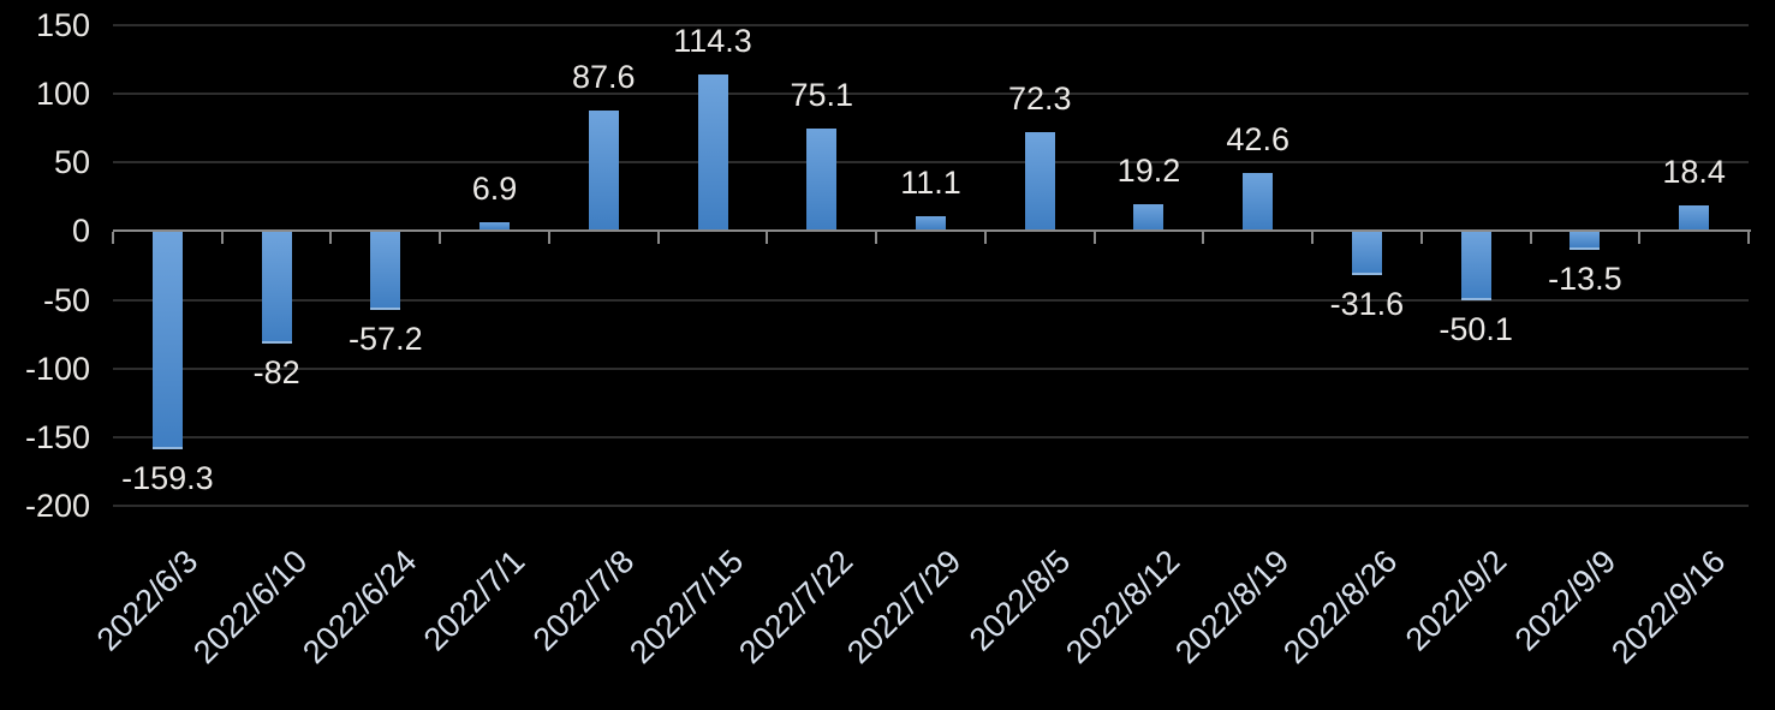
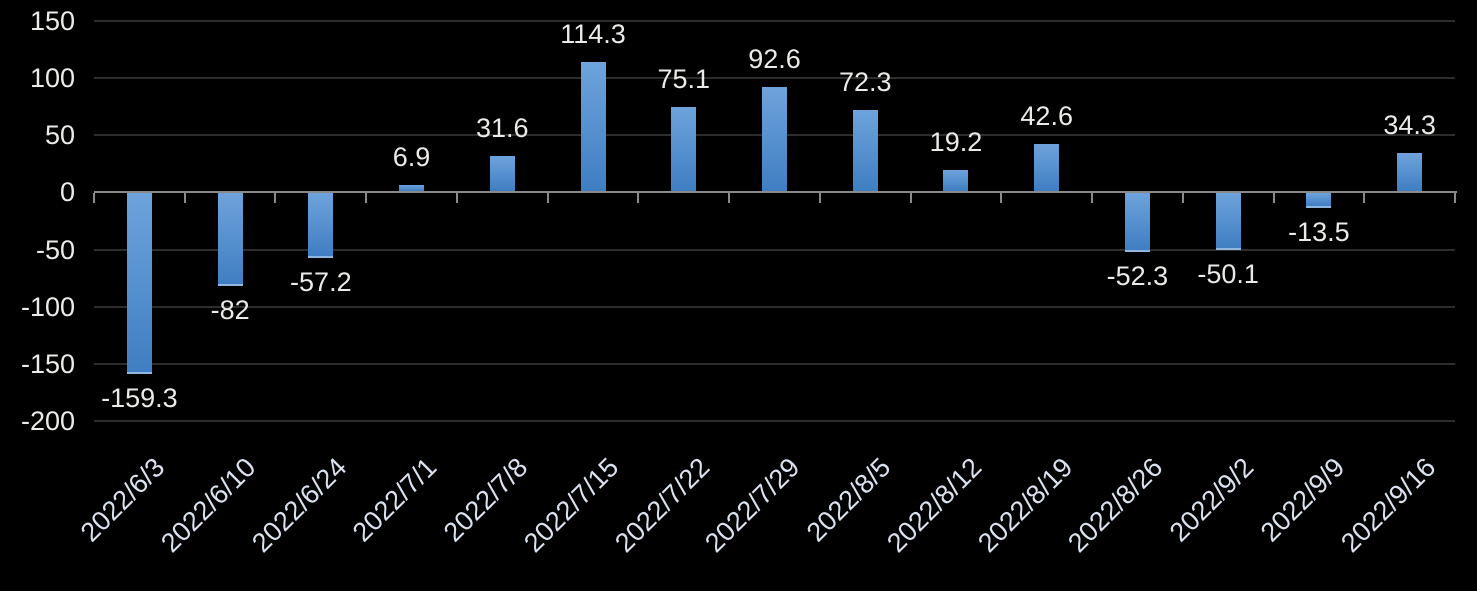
2022/7/8: 87.6 -> 31.6
2022/7/29: 11.1 -> 92.6
2022/8/26: -31.6 -> -52.3
2022/9/16: 18.4 -> 34.3
